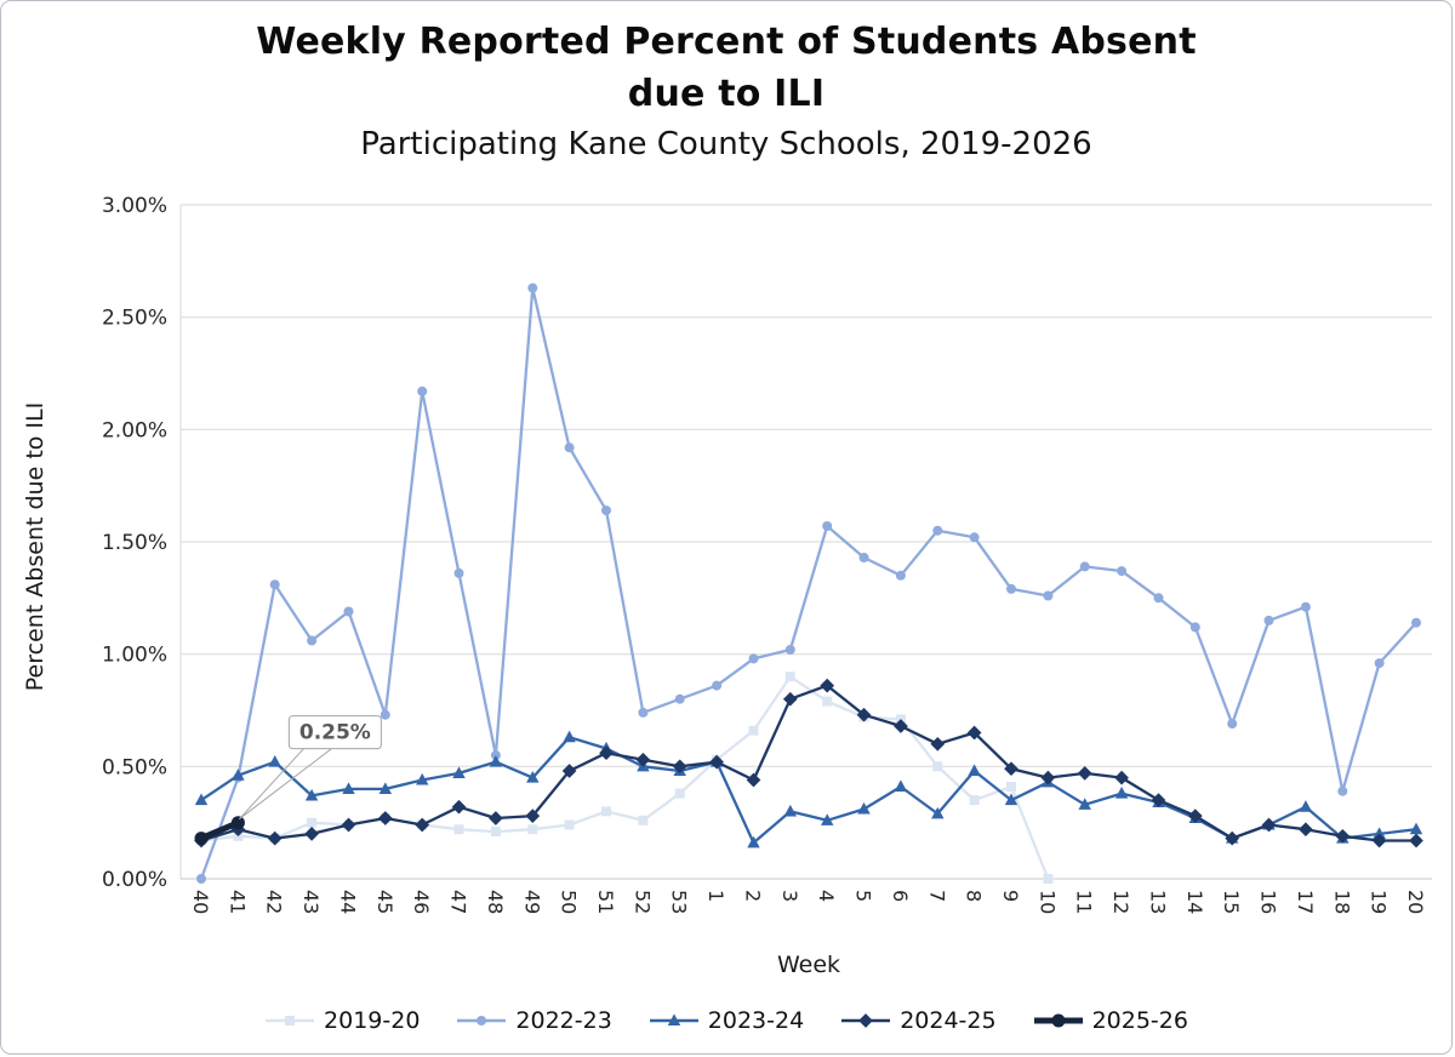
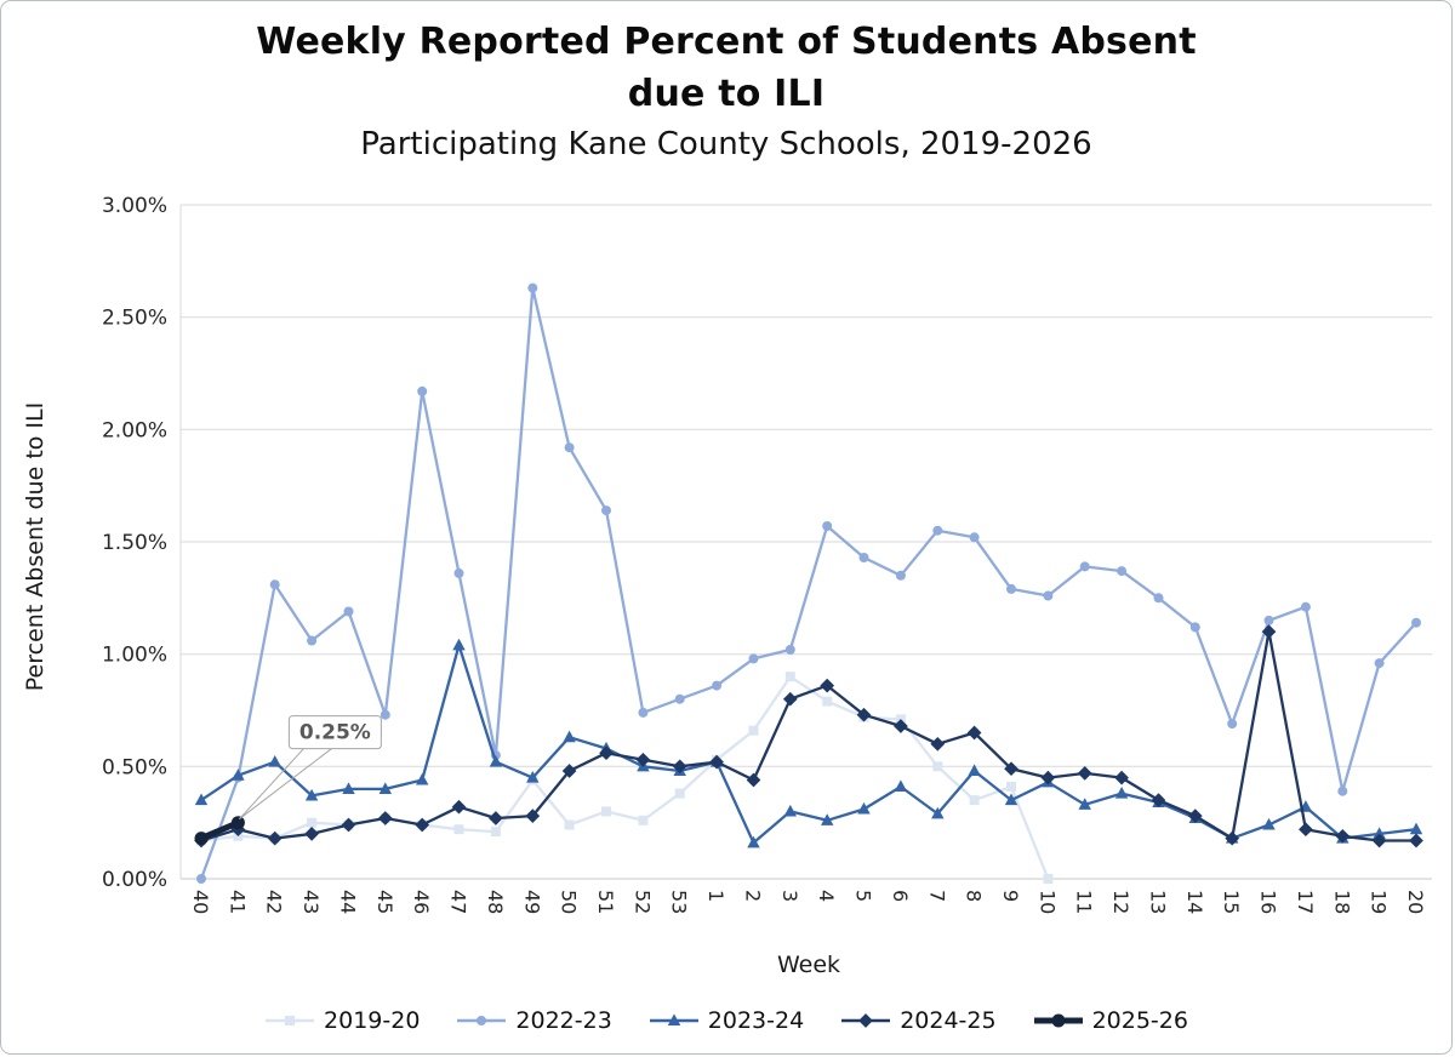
2023-24/47: 0.47% -> 1.04%
2019-20/49: 0.22% -> 0.44%
2024-25/16: 0.24% -> 1.10%
